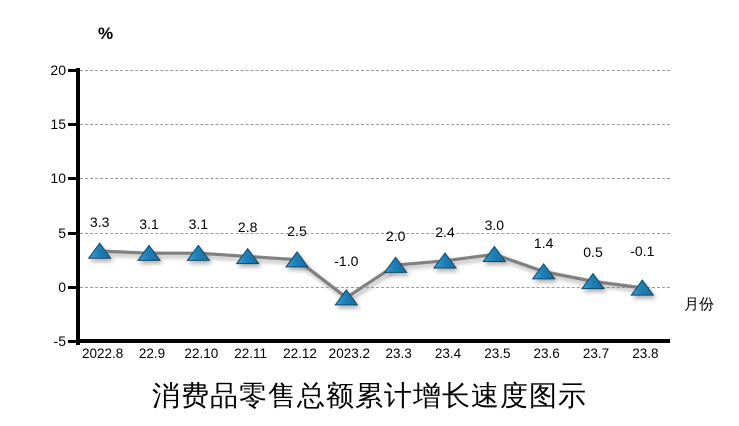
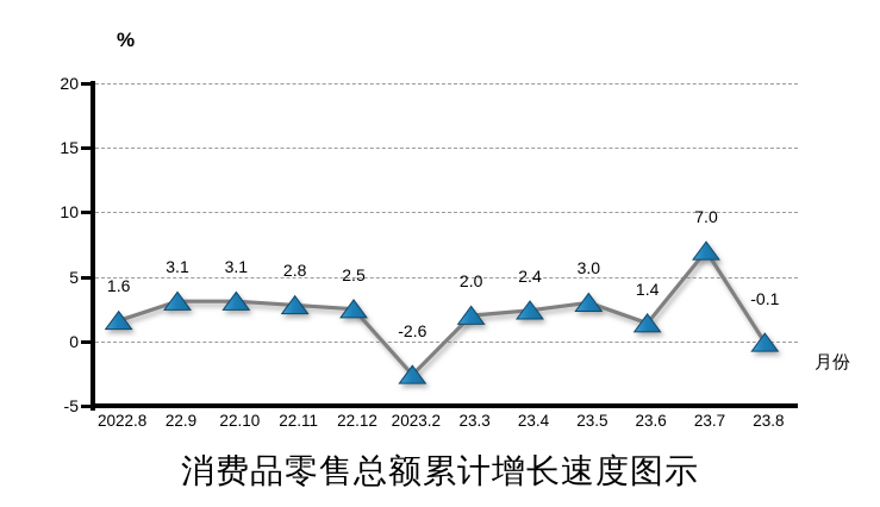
2022.8: 3.3 -> 1.6
2023.2: -1.0 -> -2.6
23.7: 0.5 -> 7.0
